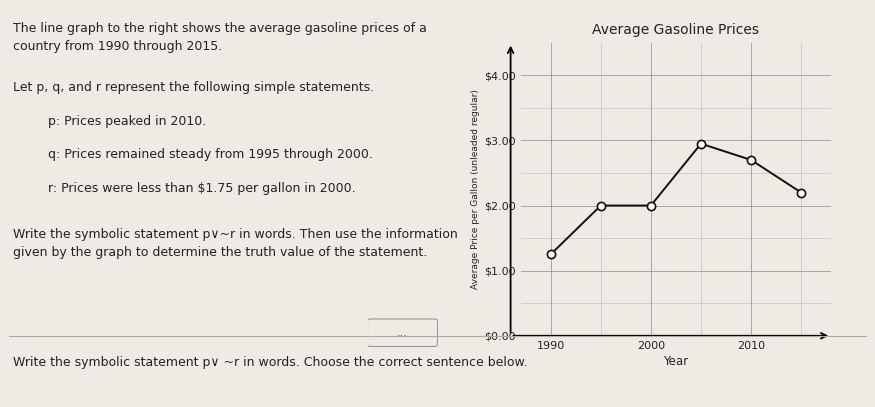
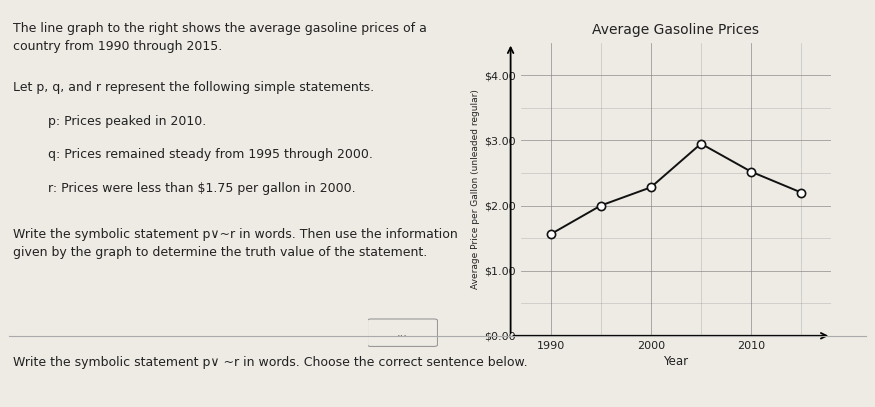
1990: $1.25 -> $1.56
2000: $2.00 -> $2.28
2010: $2.70 -> $2.52
